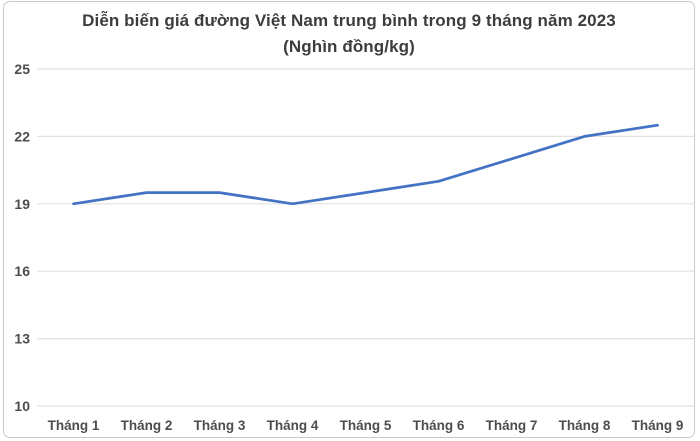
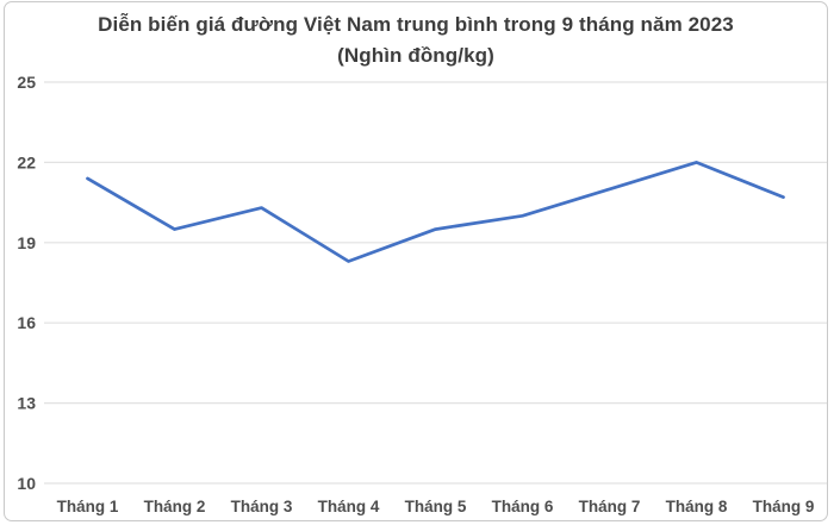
Tháng 1: 19.0 -> 21.4
Tháng 3: 19.5 -> 20.3
Tháng 4: 19.0 -> 18.3
Tháng 9: 22.5 -> 20.7
